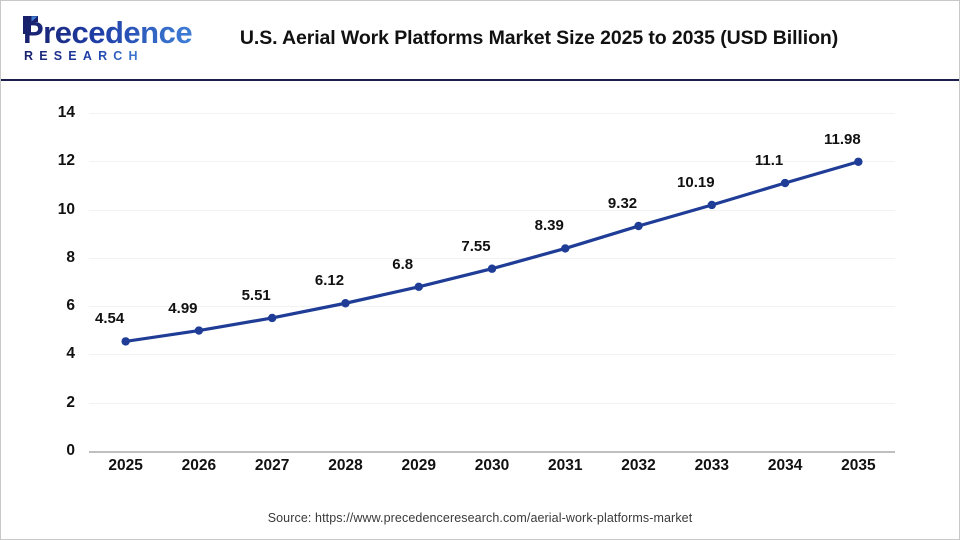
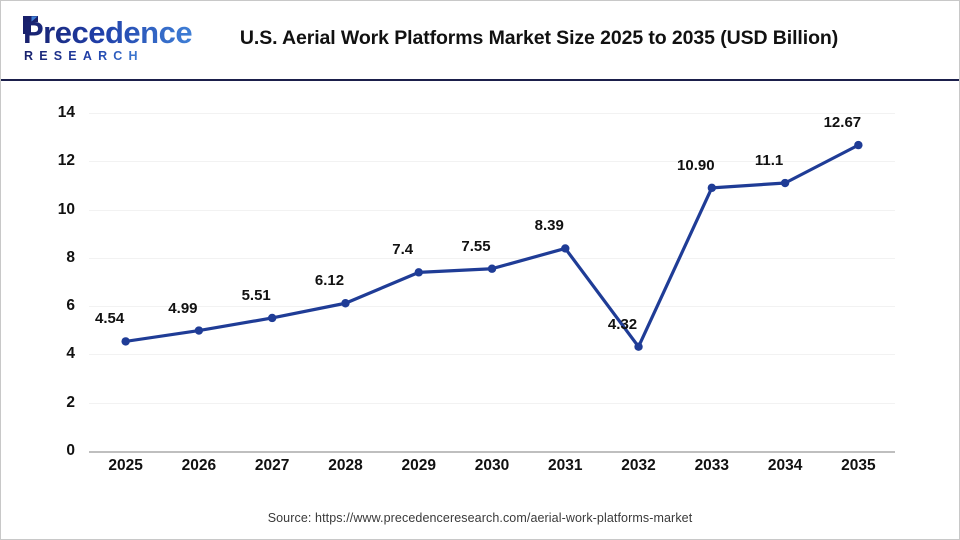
2029: 6.8 -> 7.4
2032: 9.32 -> 4.32
2033: 10.19 -> 10.90
2035: 11.98 -> 12.67
